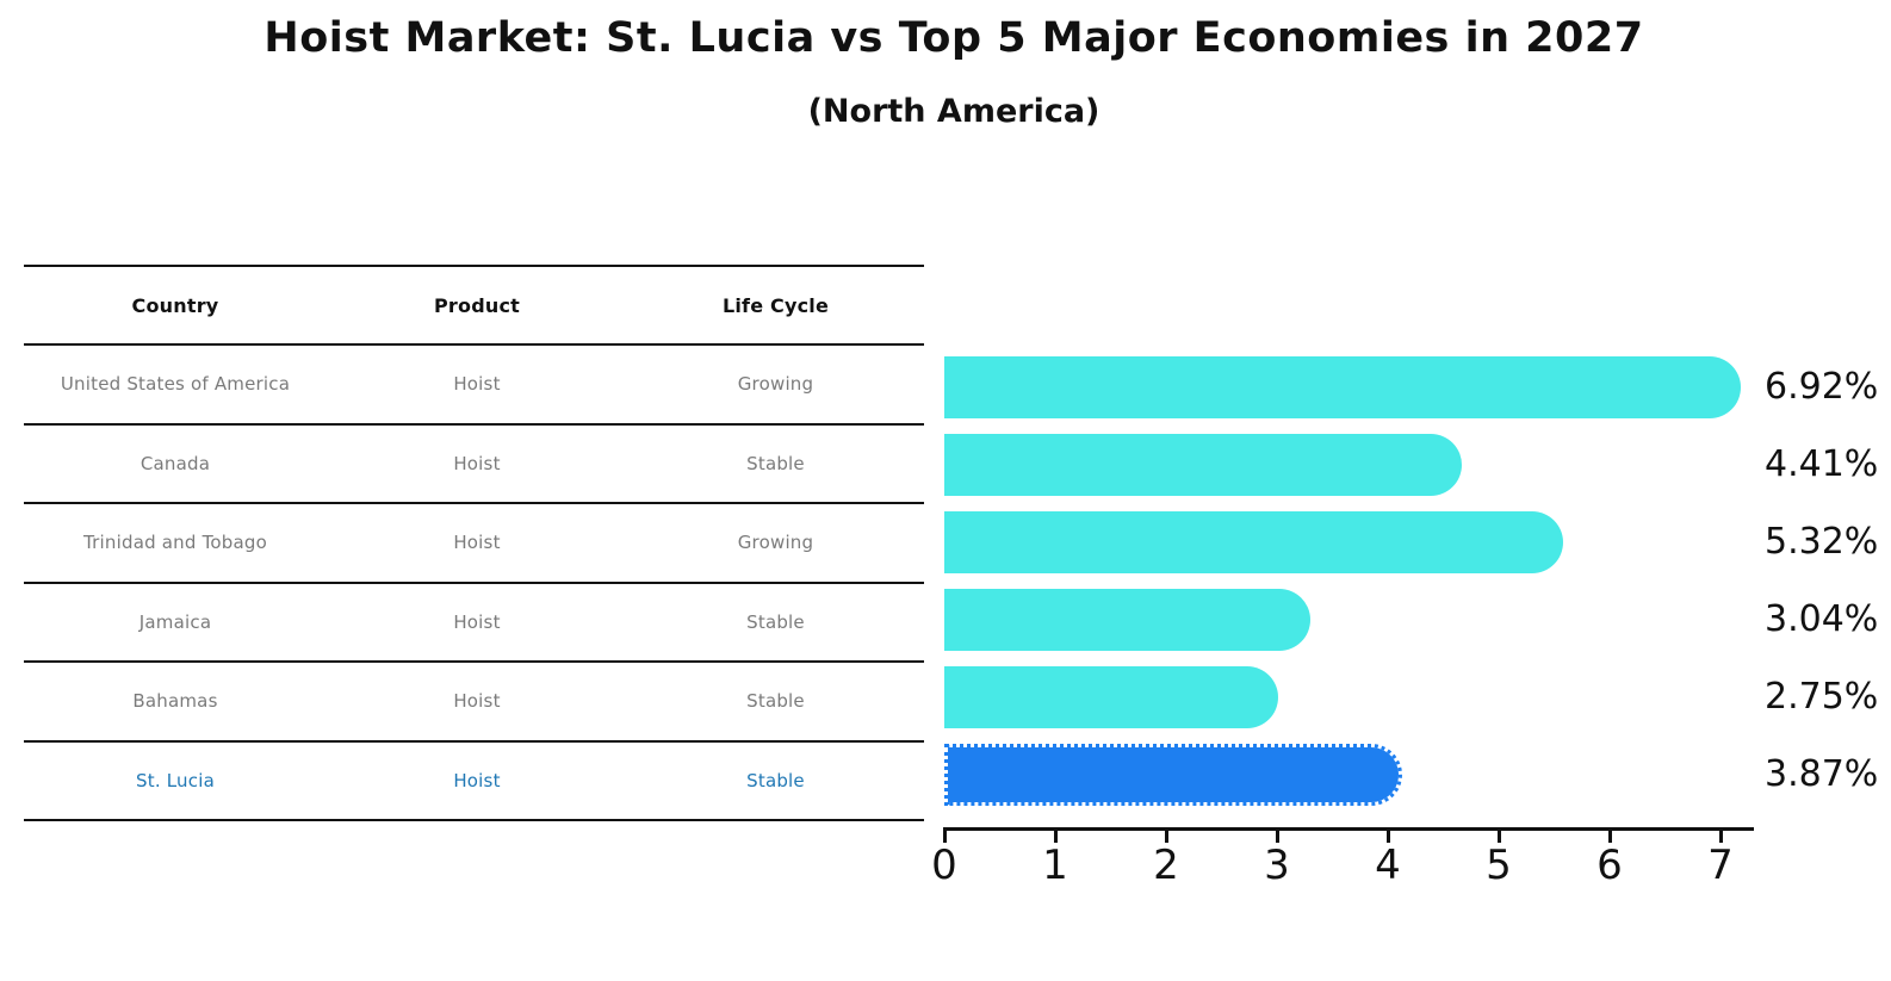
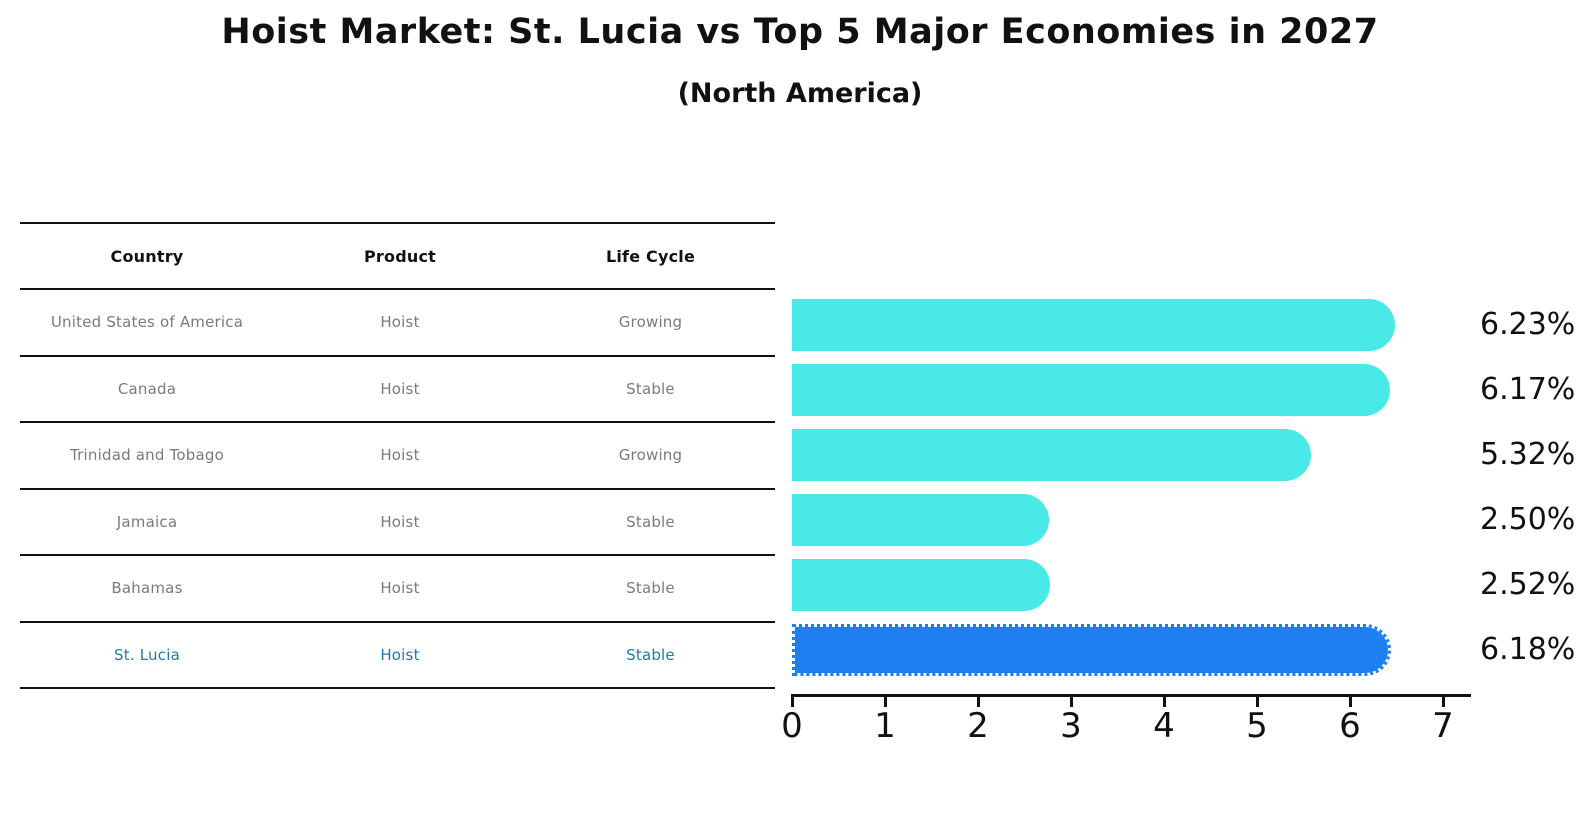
United States of America: 6.92% -> 6.23%
Canada: 4.41% -> 6.17%
Jamaica: 3.04% -> 2.50%
Bahamas: 2.75% -> 2.52%
St. Lucia: 3.87% -> 6.18%
